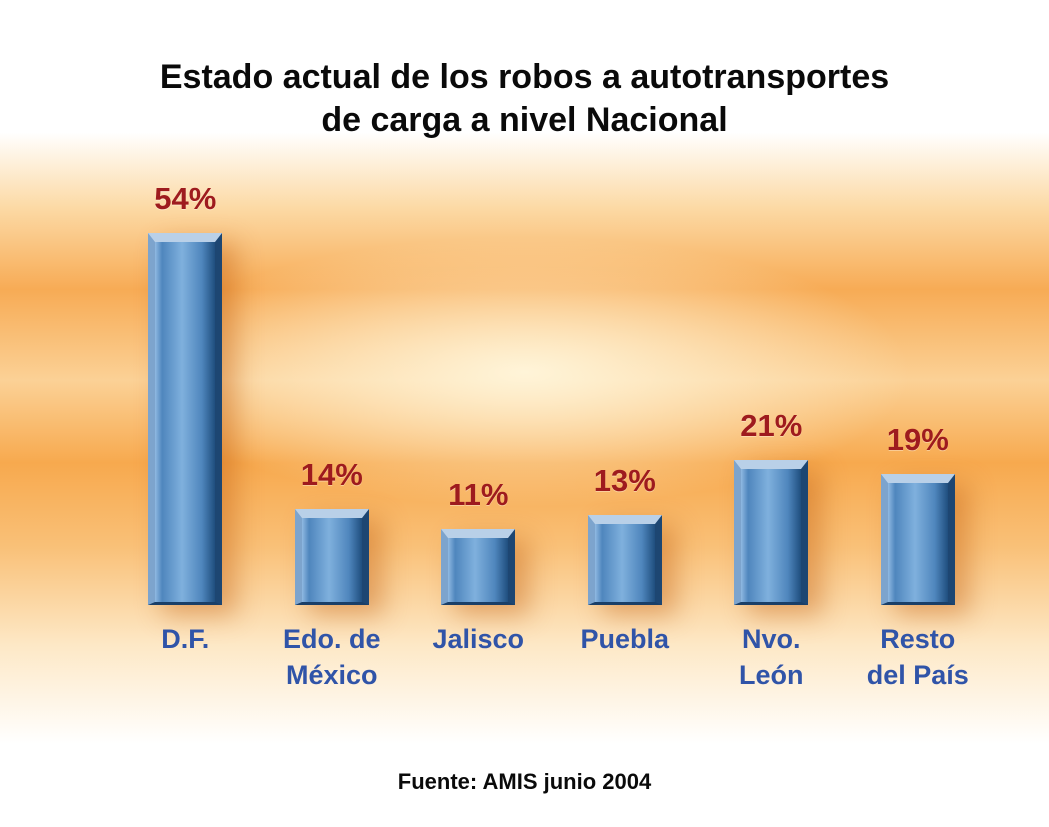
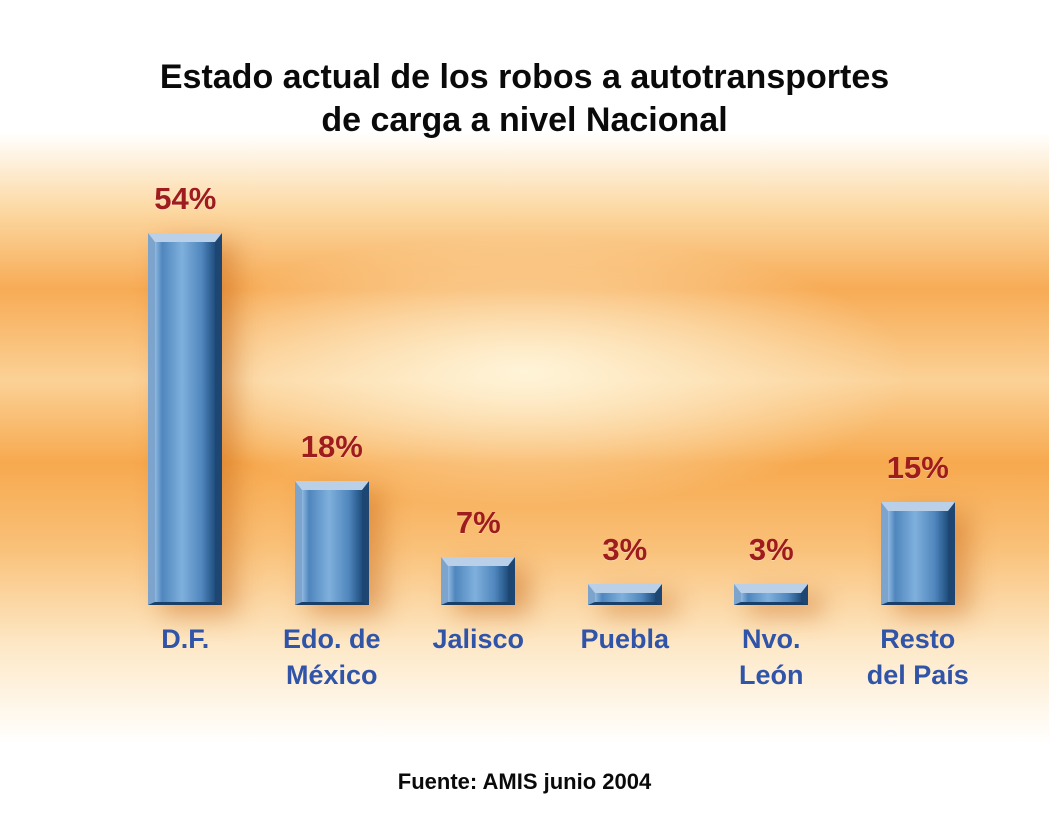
Edo. de México: 14% -> 18%
Jalisco: 11% -> 7%
Puebla: 13% -> 3%
Nvo. León: 21% -> 3%
Resto del País: 19% -> 15%
